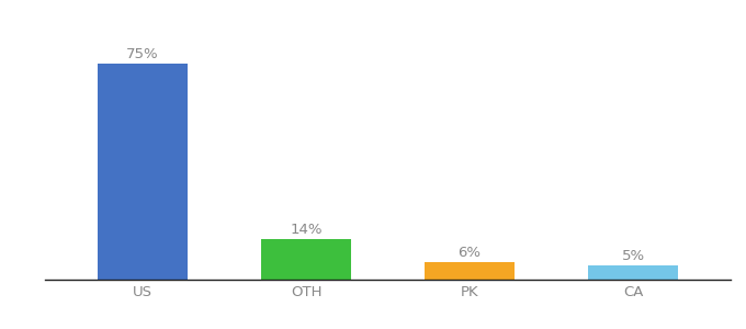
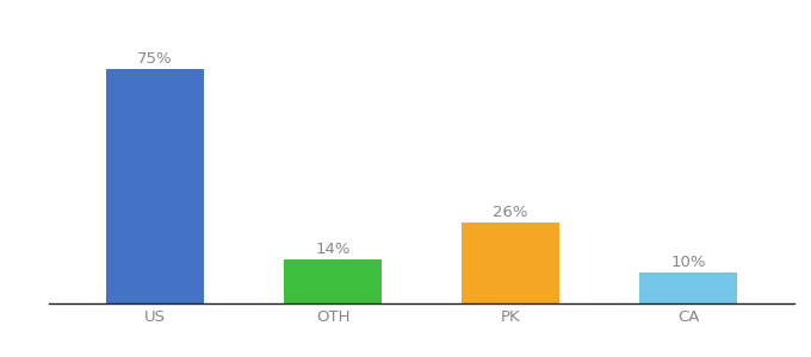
PK: 6% -> 26%
CA: 5% -> 10%
